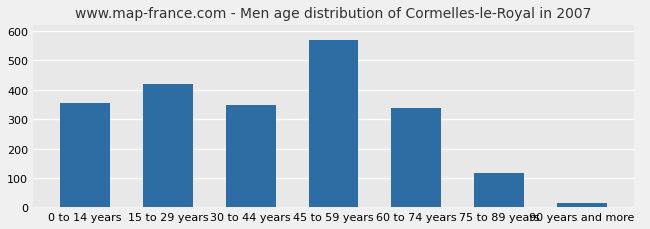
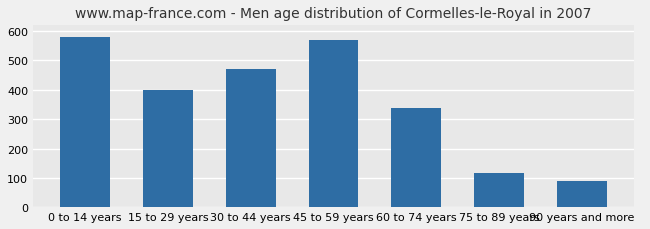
0 to 14 years: 355 -> 580
15 to 29 years: 420 -> 400
30 to 44 years: 348 -> 470
90 years and more: 13 -> 90
